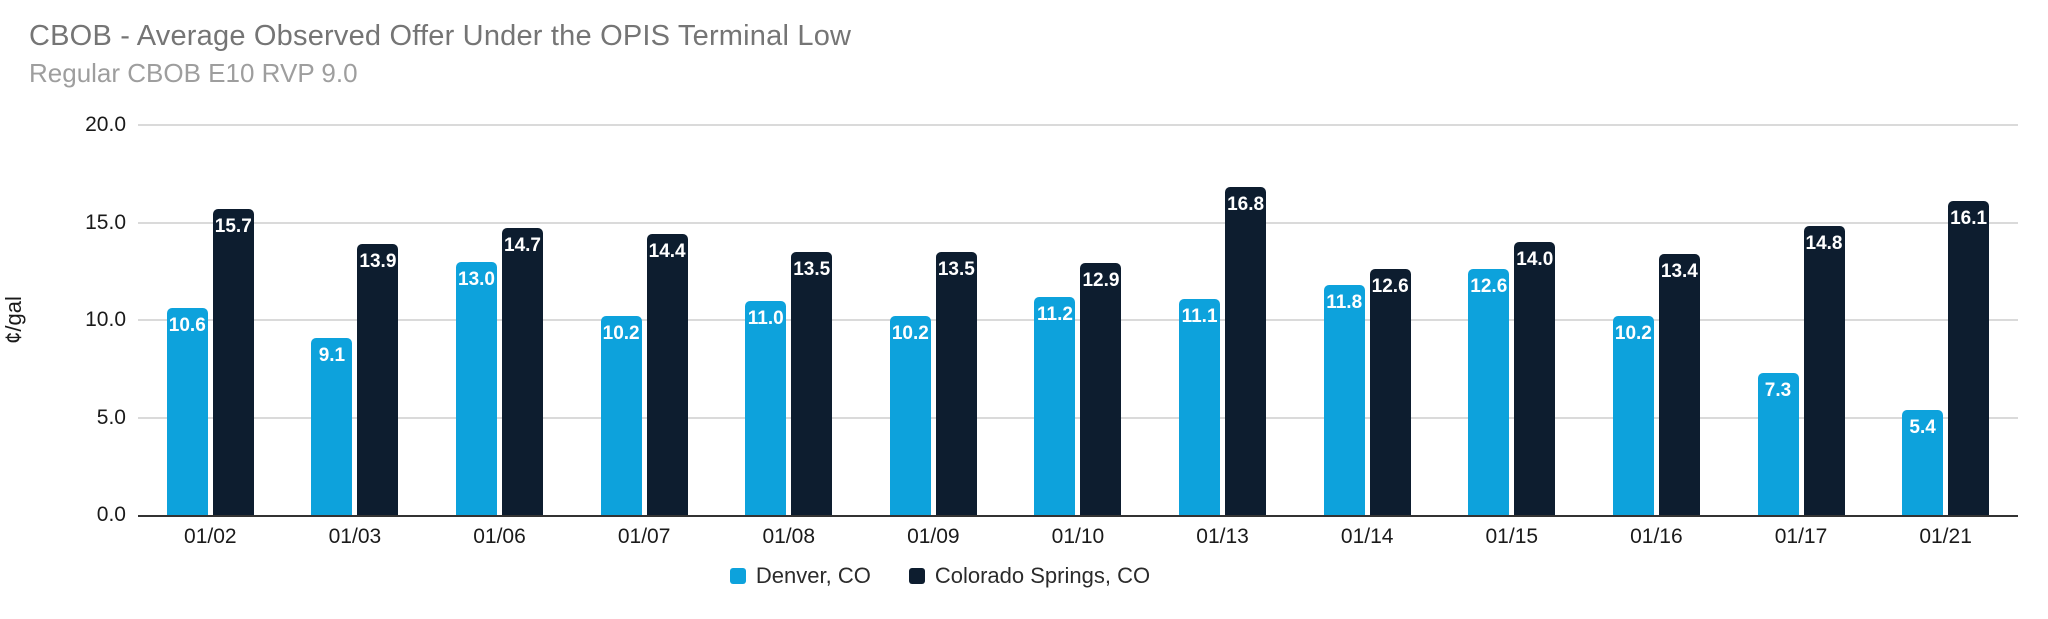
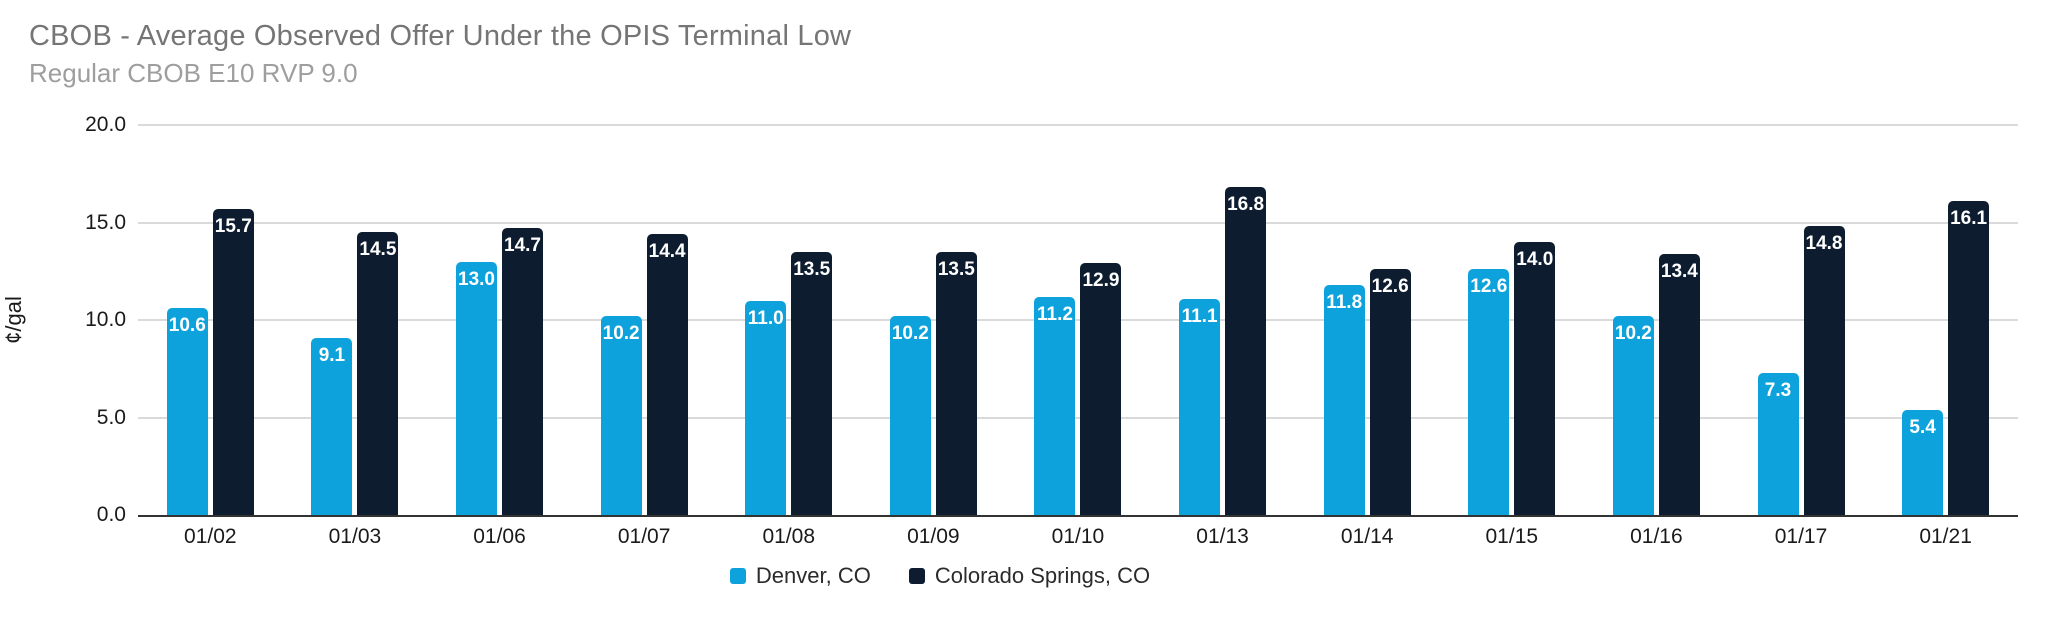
Colorado Springs, CO/01/03: 13.9 -> 14.5
